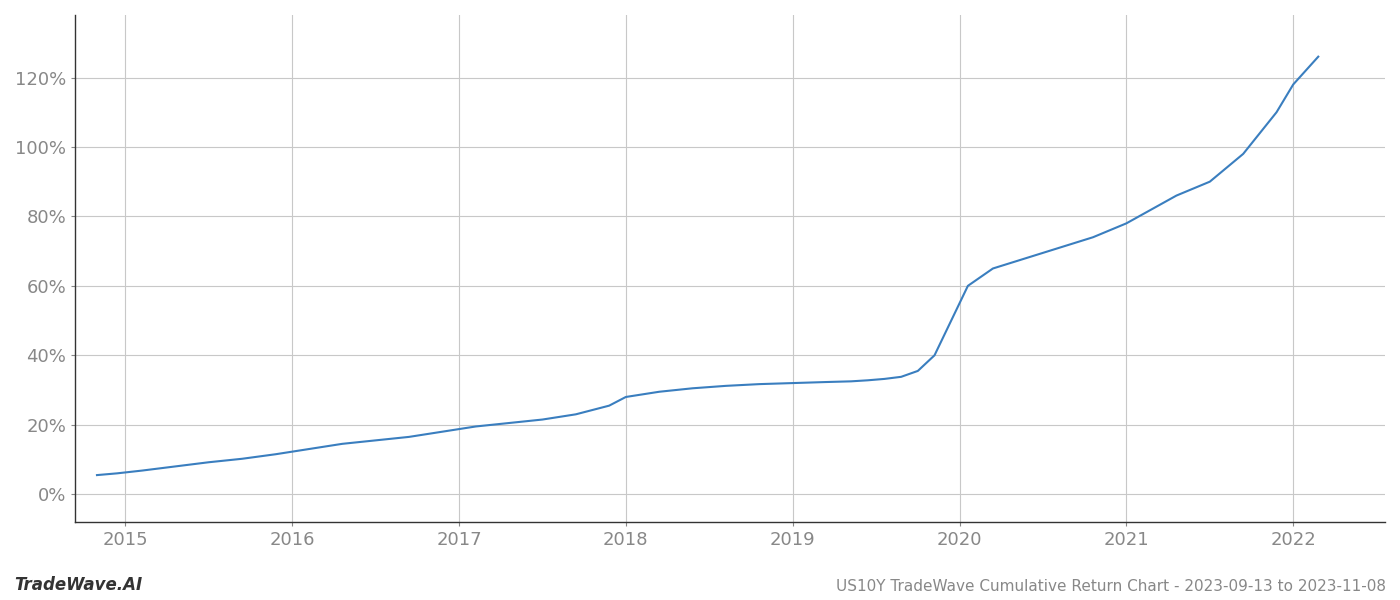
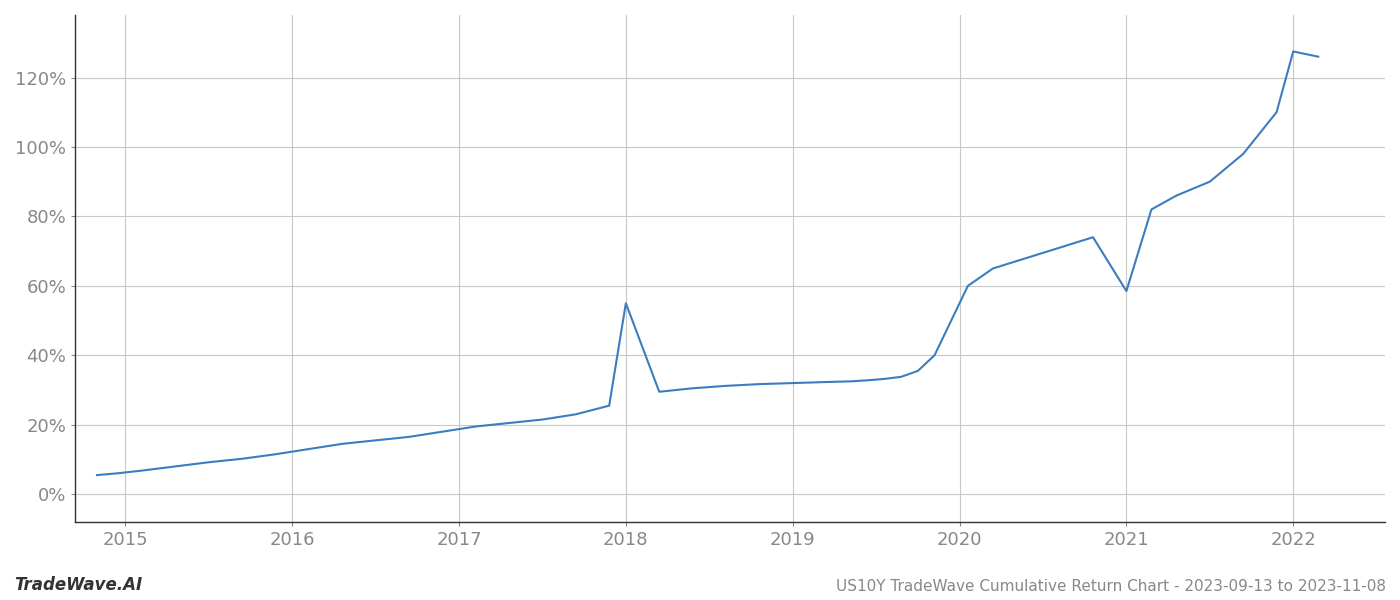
2018: 28.0% -> 55.0%
2021: 78.0% -> 58.5%
2022: 118.0% -> 127.5%
